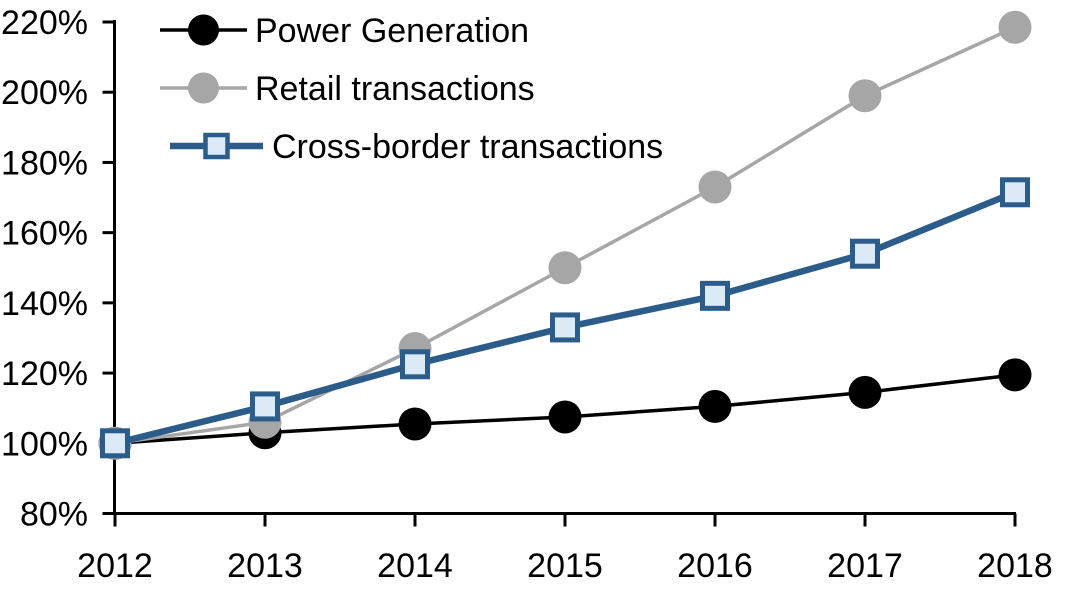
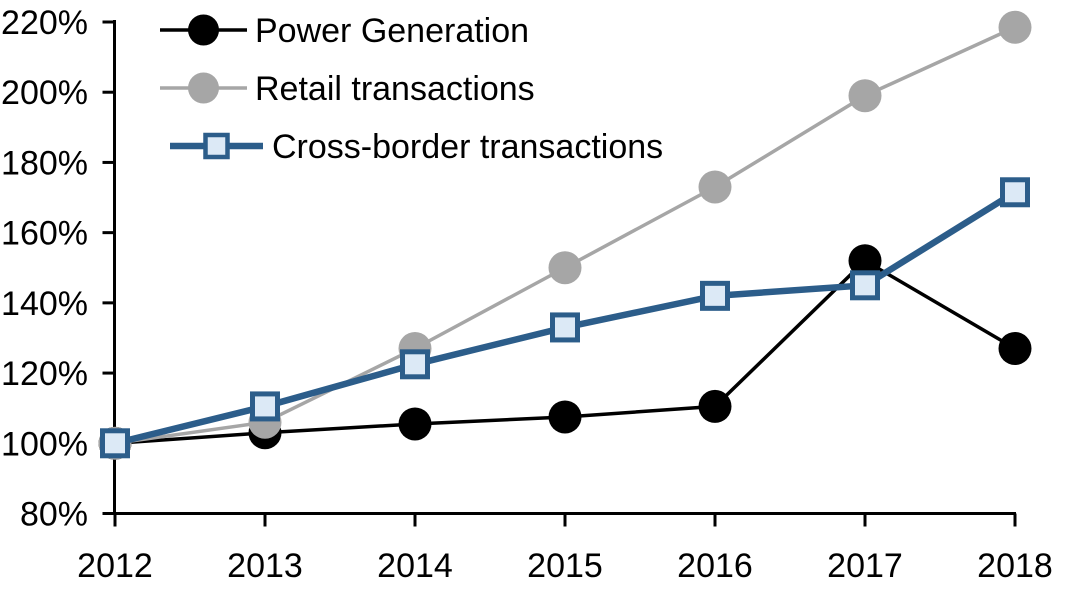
Power Generation/2017: 114% -> 152%
Cross-border transactions/2017: 154% -> 145%
Power Generation/2018: 120% -> 127%
